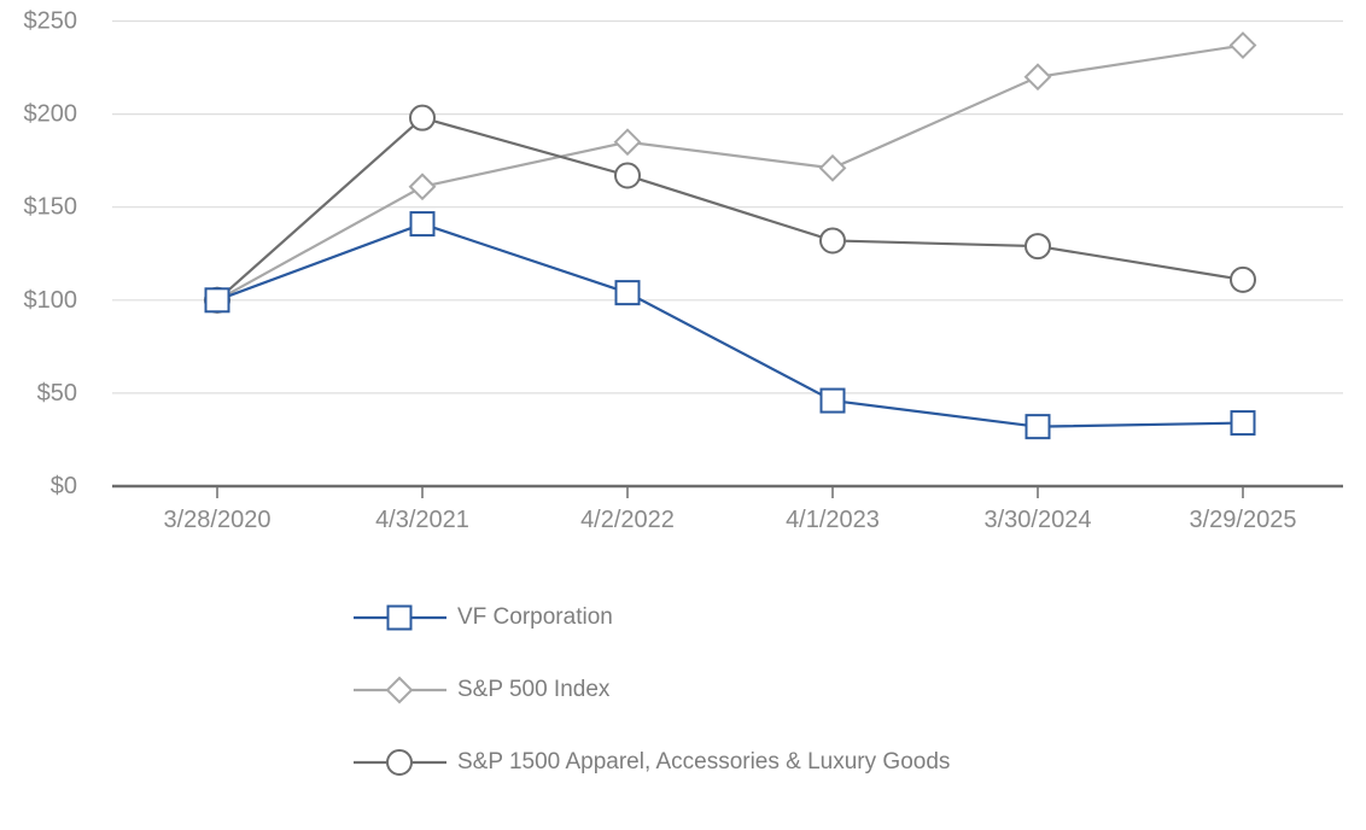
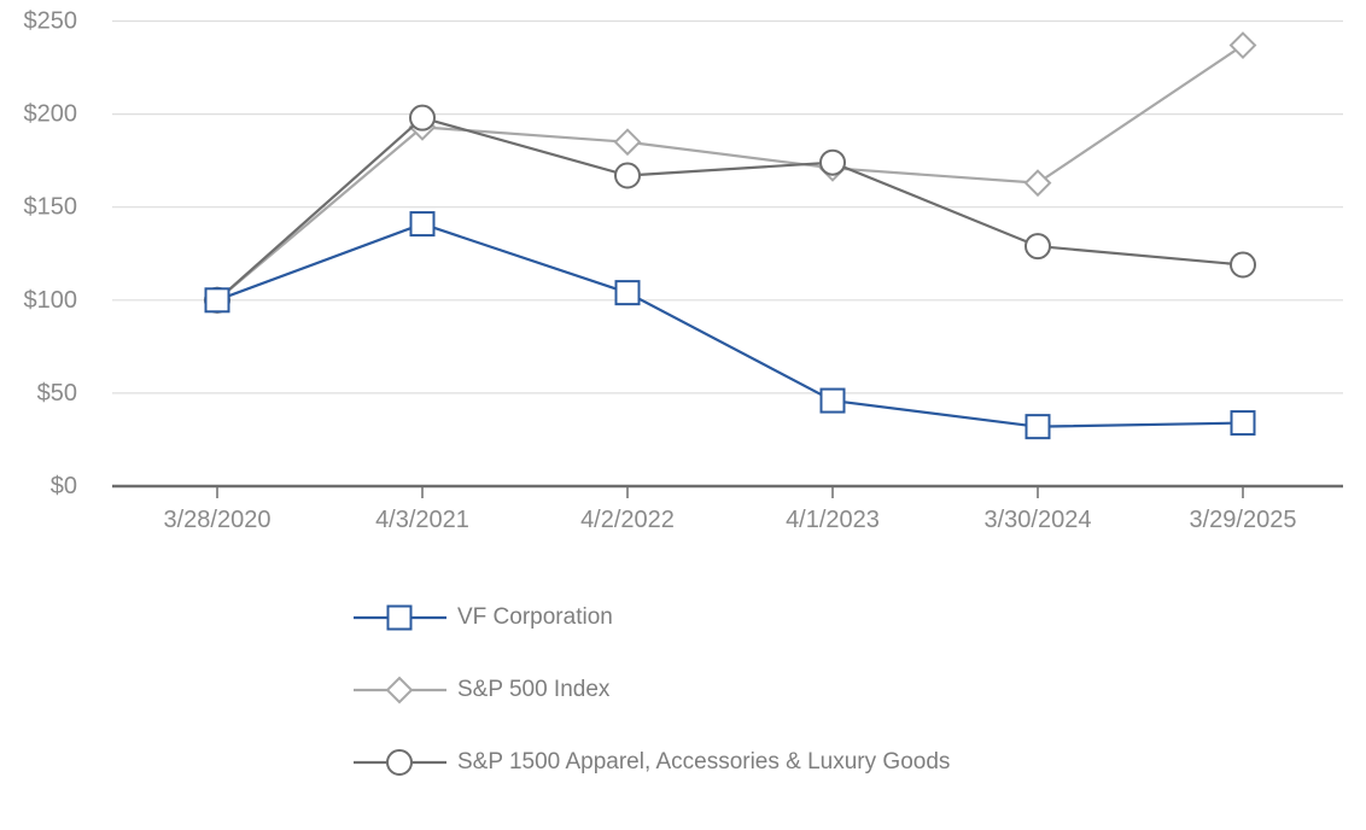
S&P 500 Index/4/3/2021: $161 -> $193
S&P 1500 Apparel, Accessories & Luxury Goods/4/1/2023: $132 -> $174
S&P 500 Index/3/30/2024: $220 -> $163
S&P 1500 Apparel, Accessories & Luxury Goods/3/29/2025: $111 -> $119
